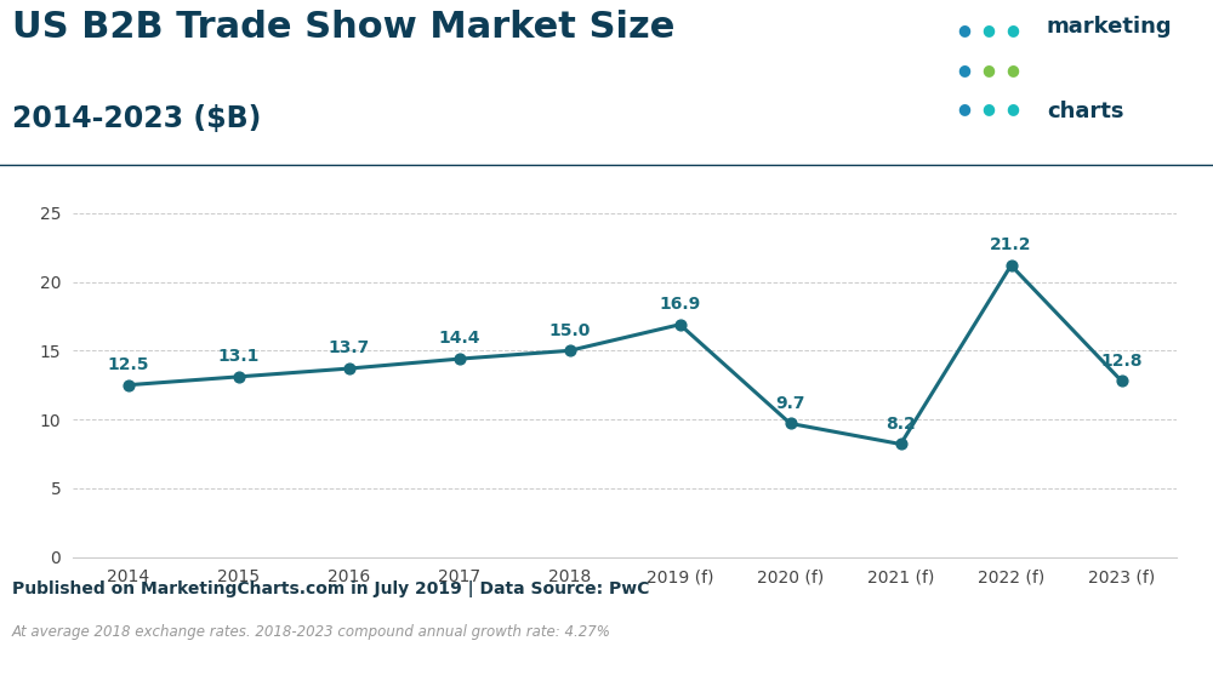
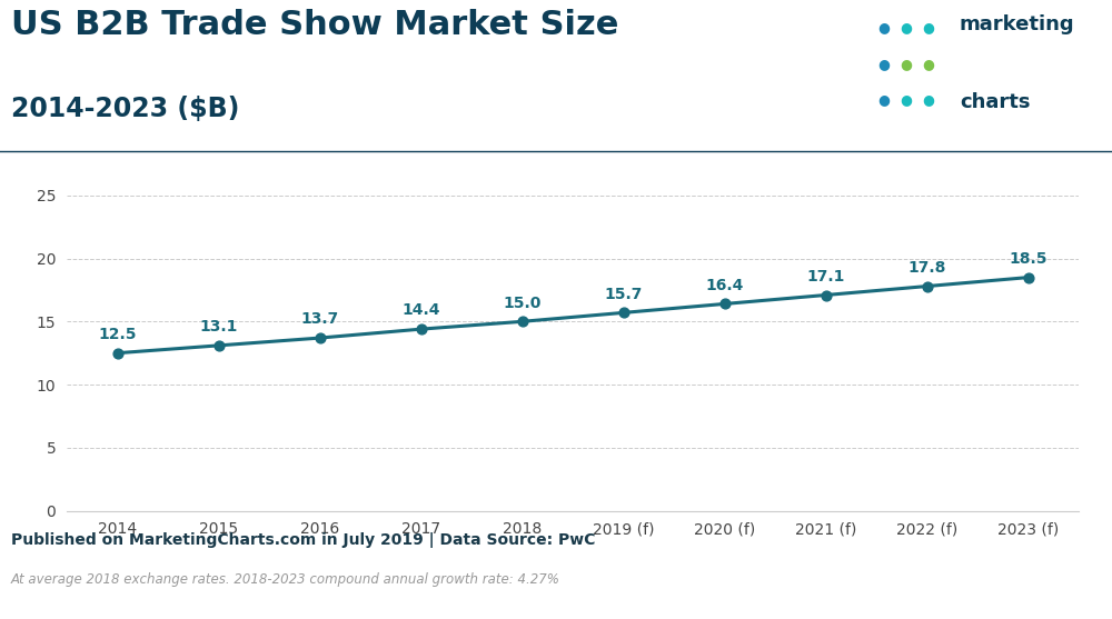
2019 (f): 16.9 -> 15.7
2020 (f): 9.7 -> 16.4
2021 (f): 8.2 -> 17.1
2022 (f): 21.2 -> 17.8
2023 (f): 12.8 -> 18.5
